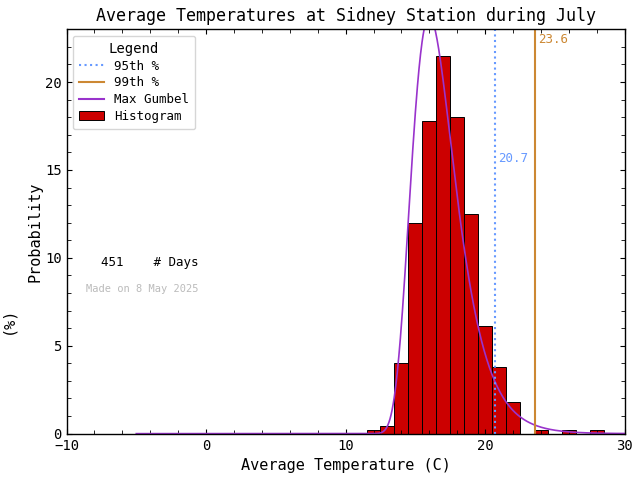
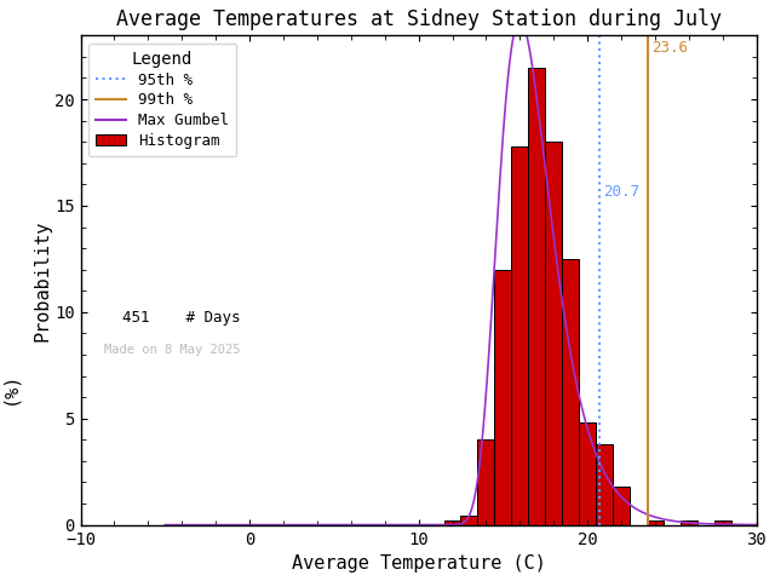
Histogram/20: 6.1 -> 4.8
